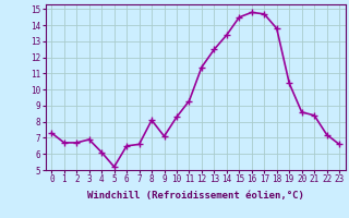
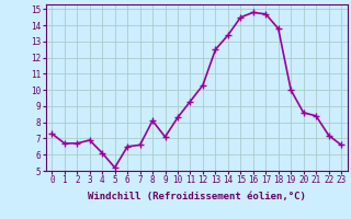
12: 11.4 -> 10.3
19: 10.4 -> 10.0
